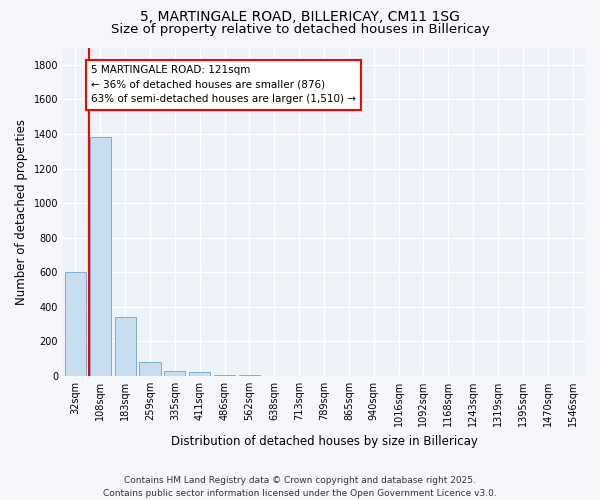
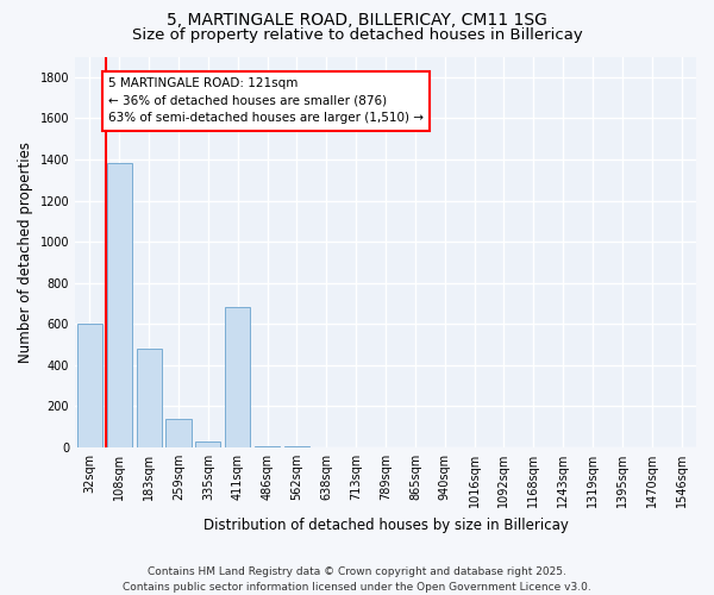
183sqm: 340 -> 480
259sqm: 80 -> 140
411sqm: 20 -> 680
